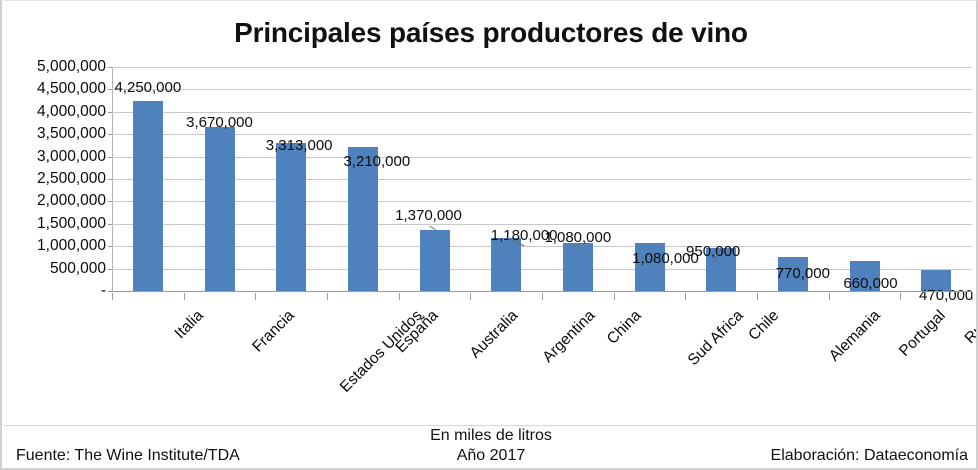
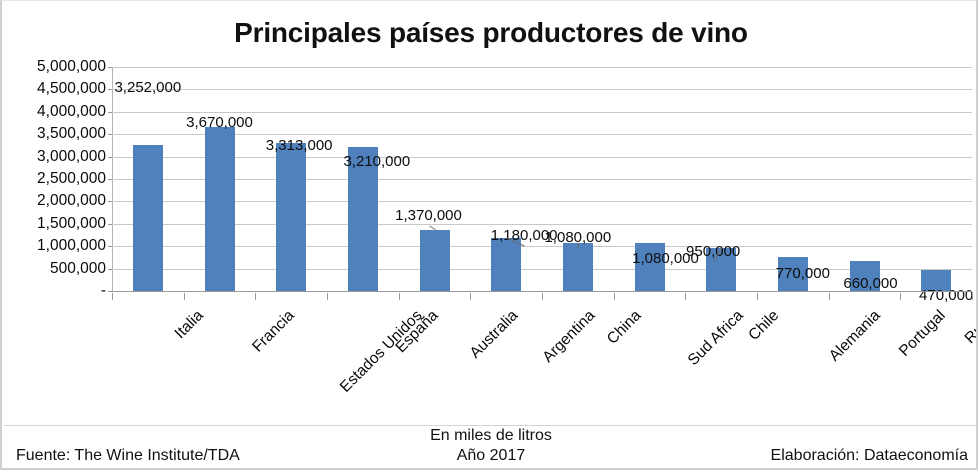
Italia: 4,250,000 -> 3,252,000
